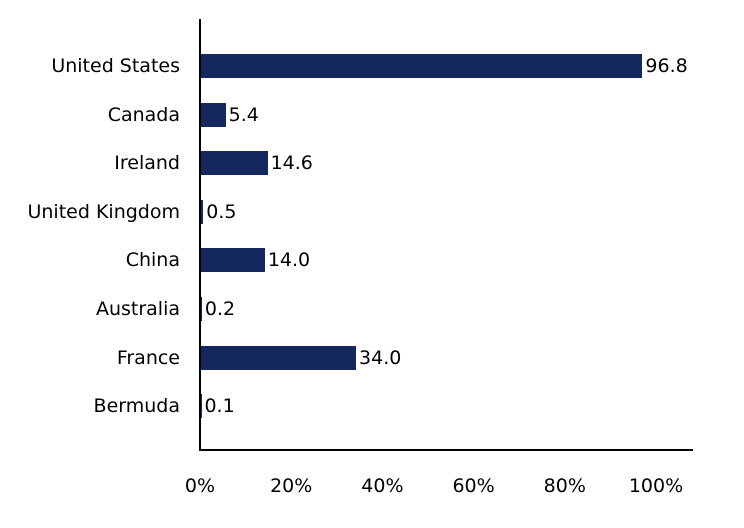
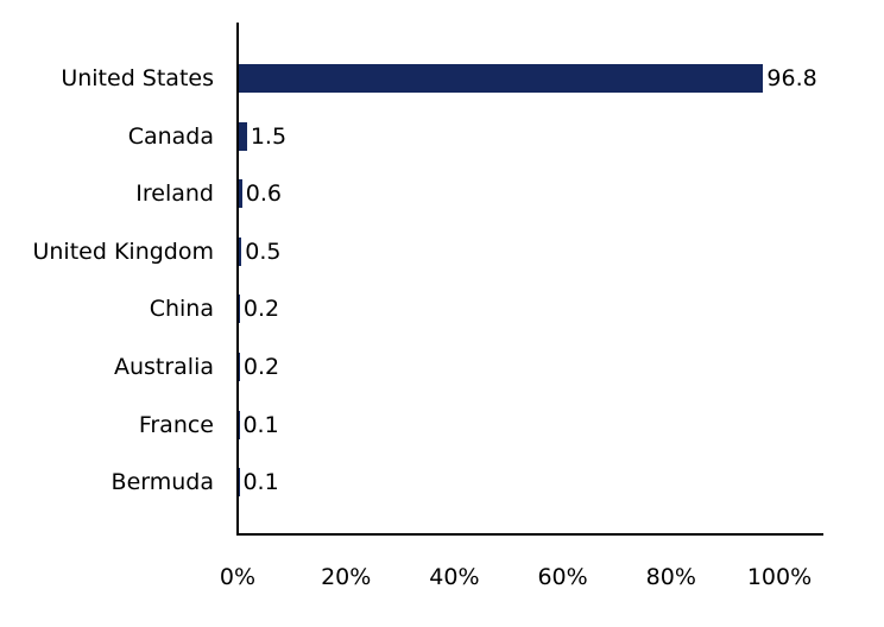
Canada: 5.4 -> 1.5
Ireland: 14.6 -> 0.6
China: 14.0 -> 0.2
France: 34.0 -> 0.1
